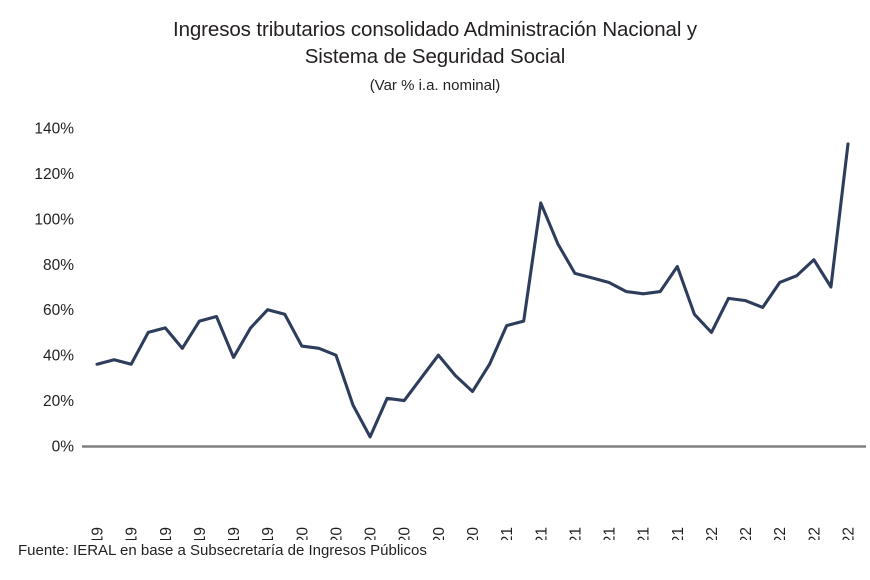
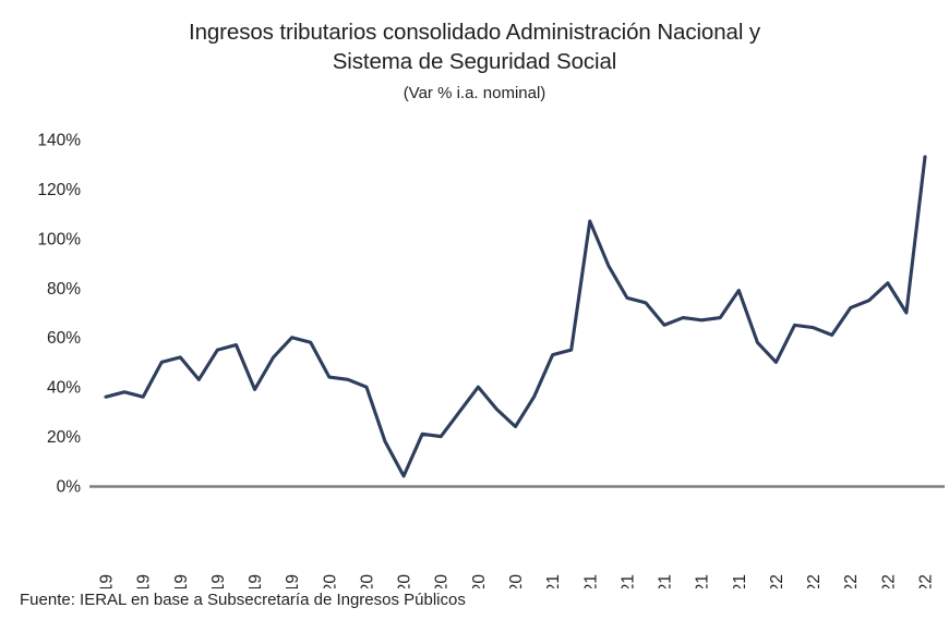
jul-21: 72% -> 65%
